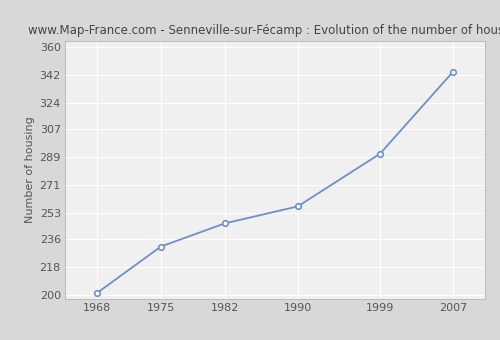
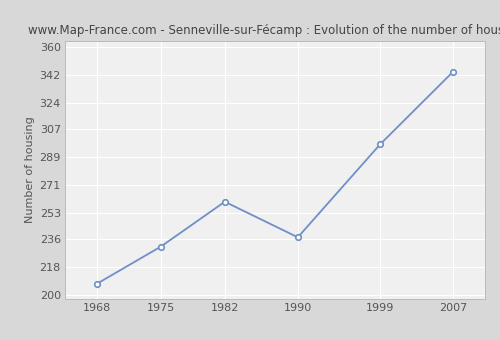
1968: 201 -> 207
1982: 246 -> 260
1990: 257 -> 237
1999: 291 -> 297
